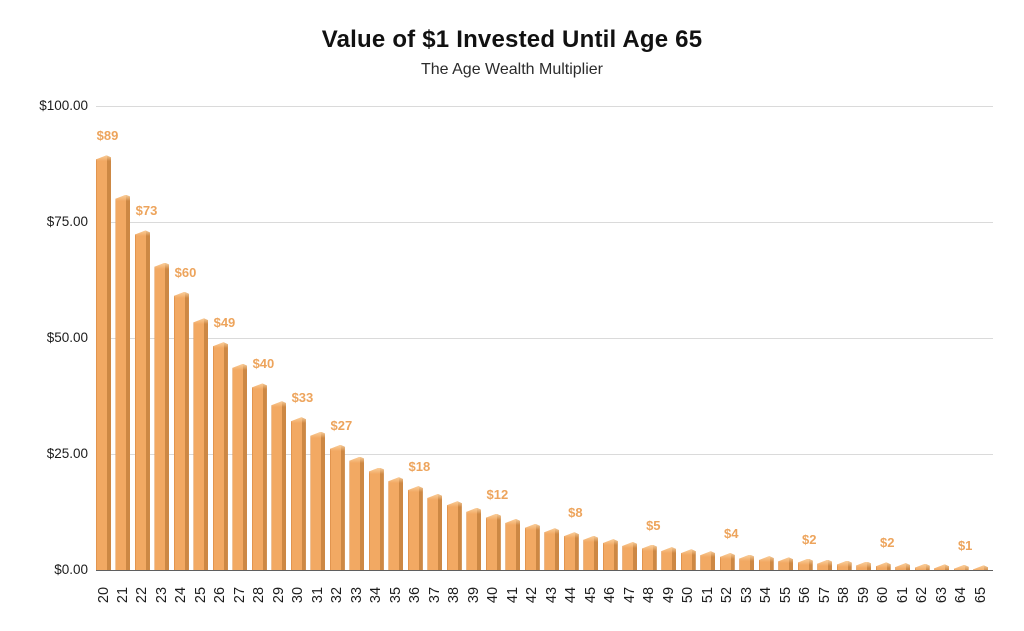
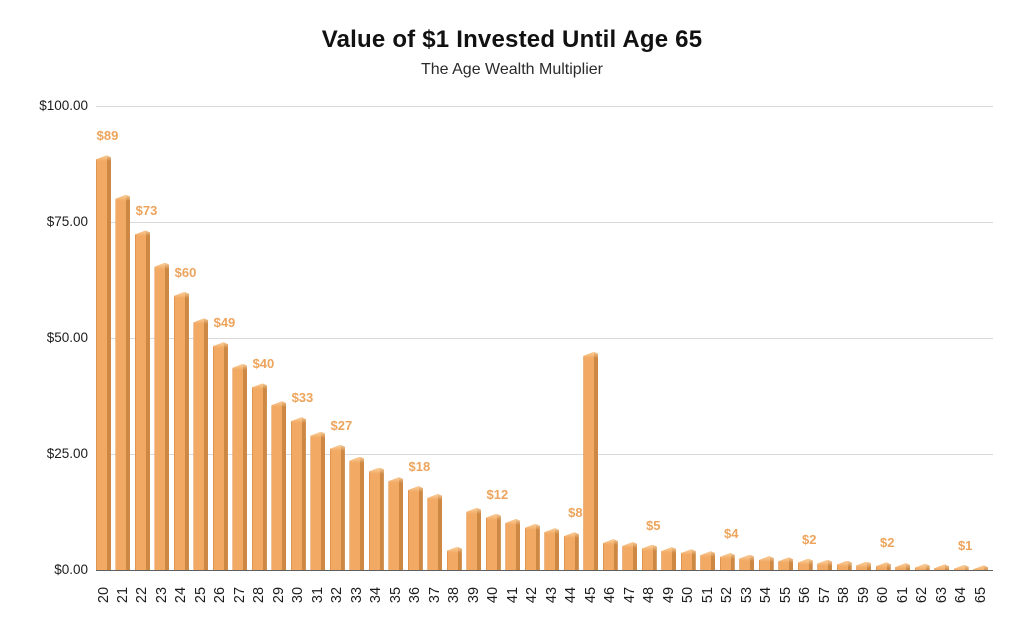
38: $15 -> $5
45: $7 -> $47
